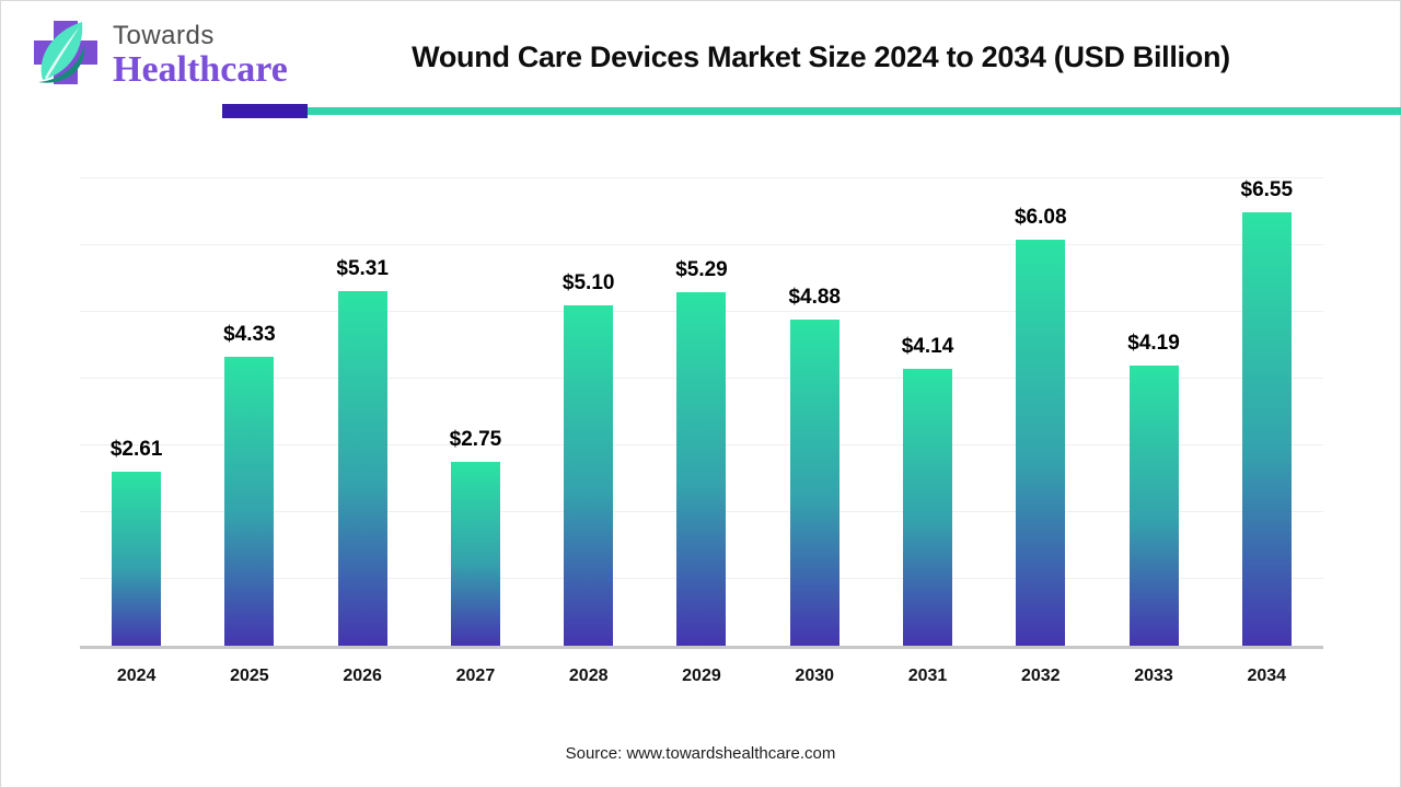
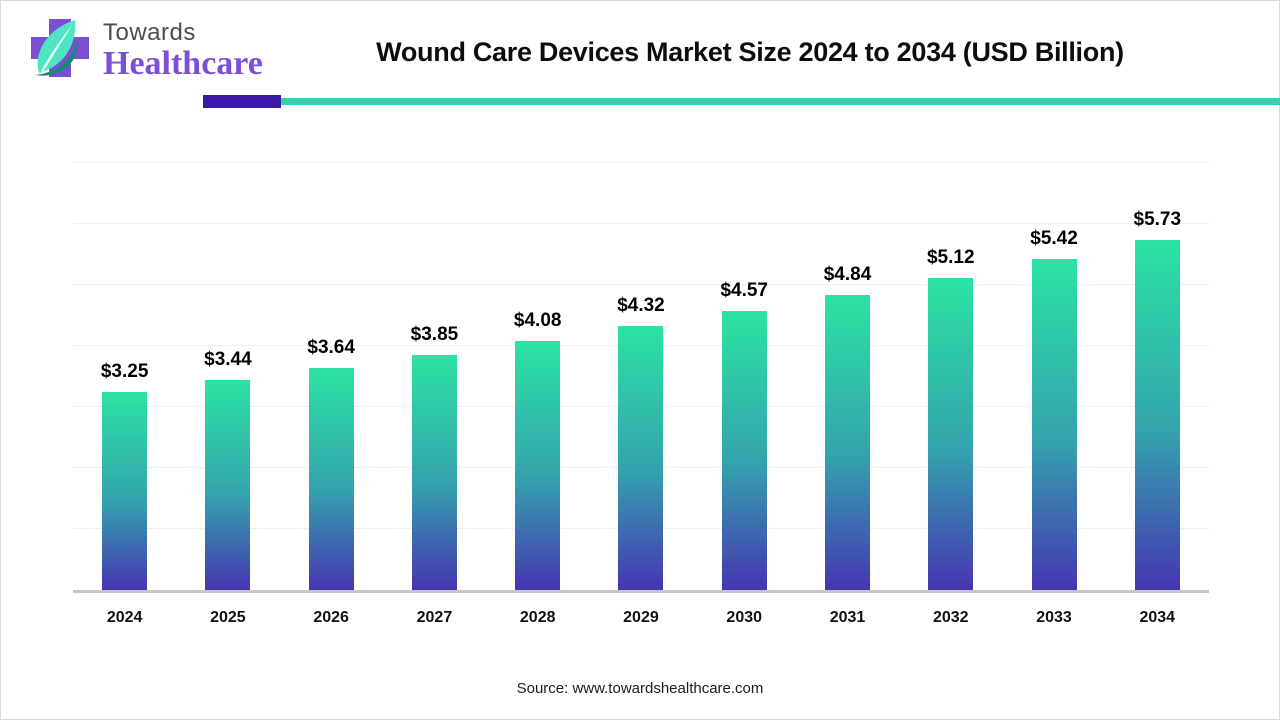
2024: $2.61 -> $3.25
2025: $4.33 -> $3.44
2026: $5.31 -> $3.64
2027: $2.75 -> $3.85
2028: $5.10 -> $4.08
2029: $5.29 -> $4.32
2030: $4.88 -> $4.57
2031: $4.14 -> $4.84
2032: $6.08 -> $5.12
2033: $4.19 -> $5.42
2034: $6.55 -> $5.73
